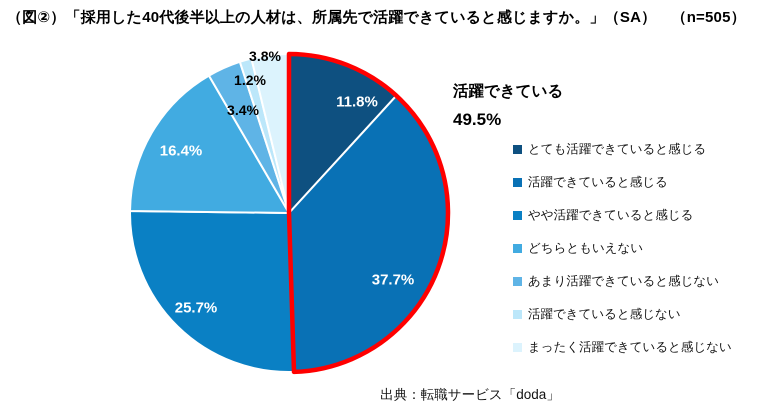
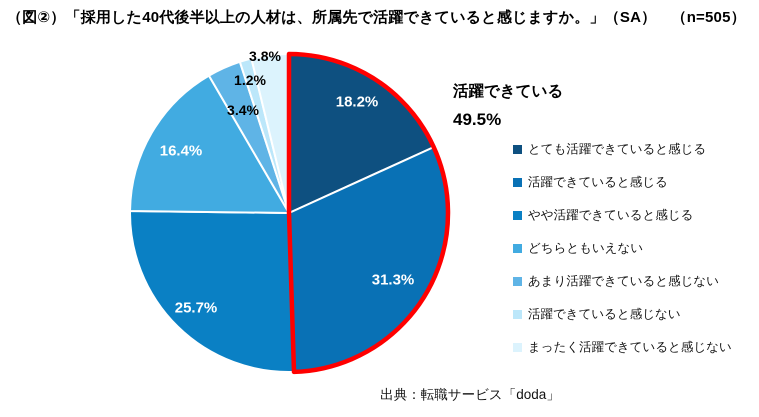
とても活躍できていると感じる: 11.8% -> 18.2%
活躍できていると感じる: 37.7% -> 31.3%
